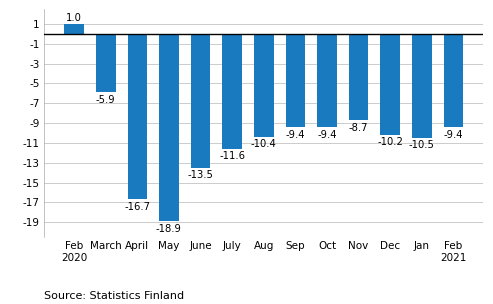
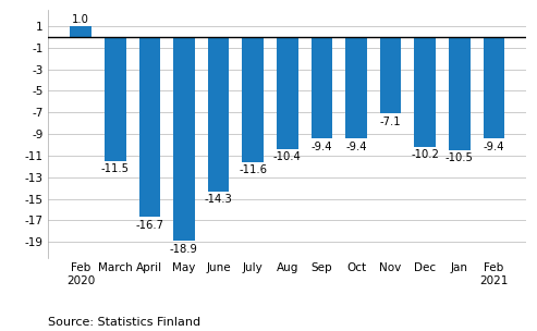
March: -5.9 -> -11.5
June: -13.5 -> -14.3
Nov: -8.7 -> -7.1
